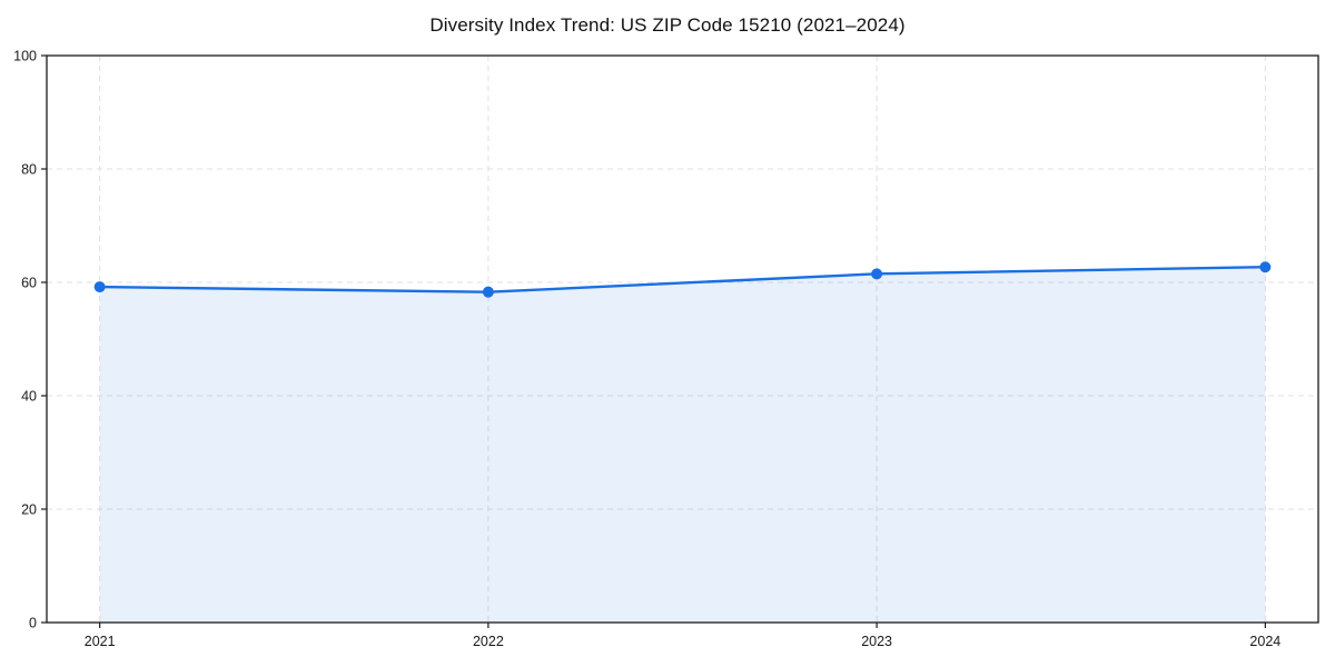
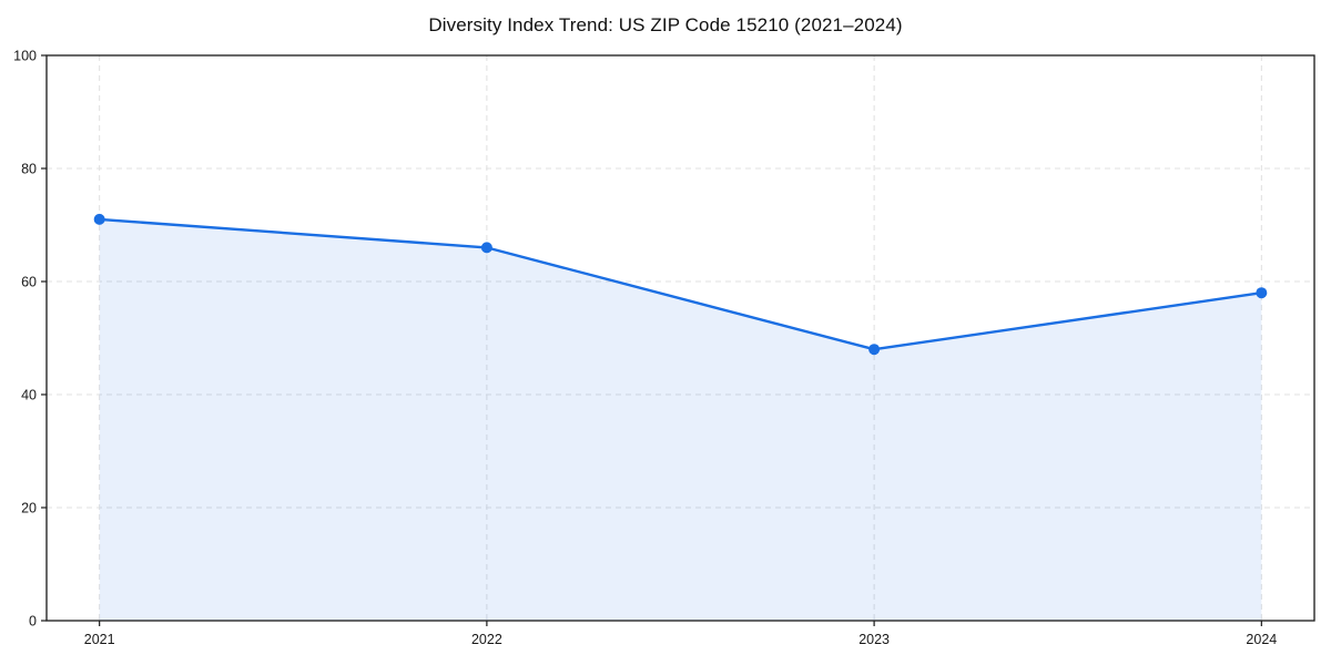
2021: 59 -> 71
2022: 58 -> 66
2023: 62 -> 48
2024: 63 -> 58
